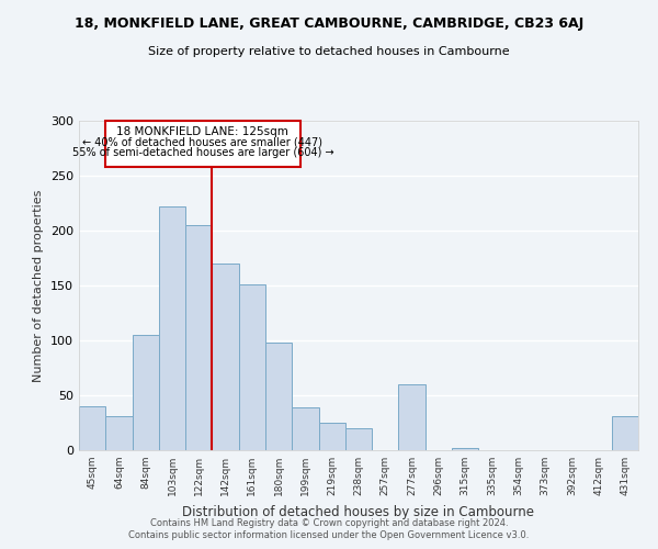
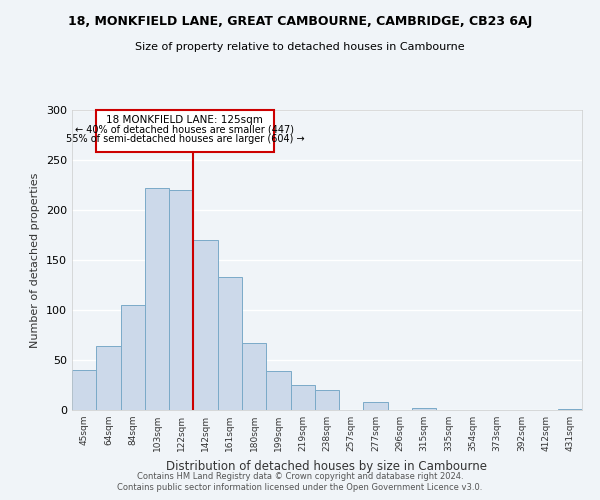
64sqm: 31 -> 64
122sqm: 205 -> 220
161sqm: 151 -> 133
180sqm: 98 -> 67
277sqm: 60 -> 8
431sqm: 31 -> 1
